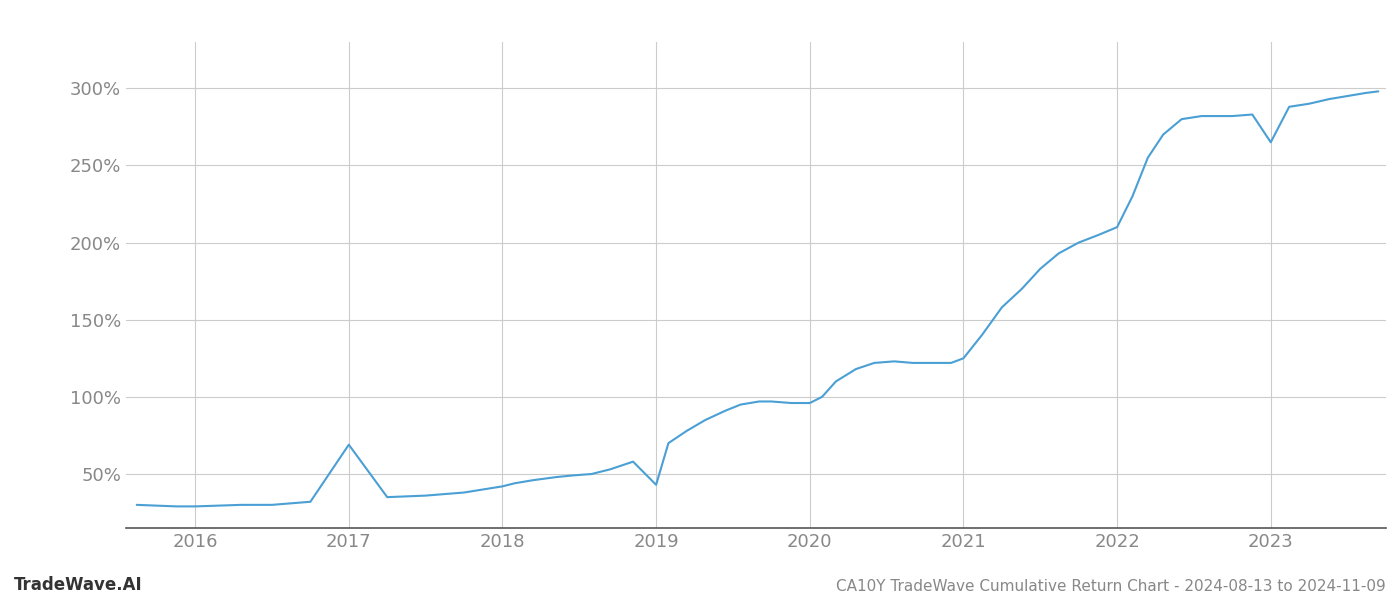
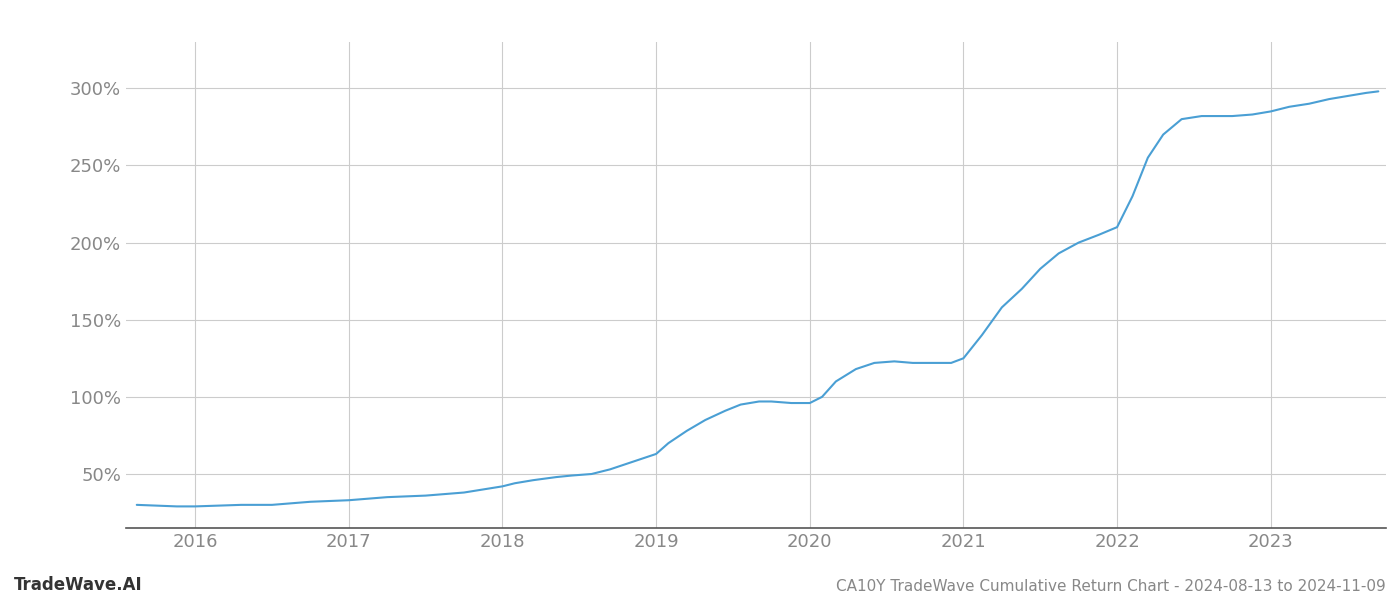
2017: 69% -> 33%
2019: 43% -> 63%
2023: 265% -> 285%
